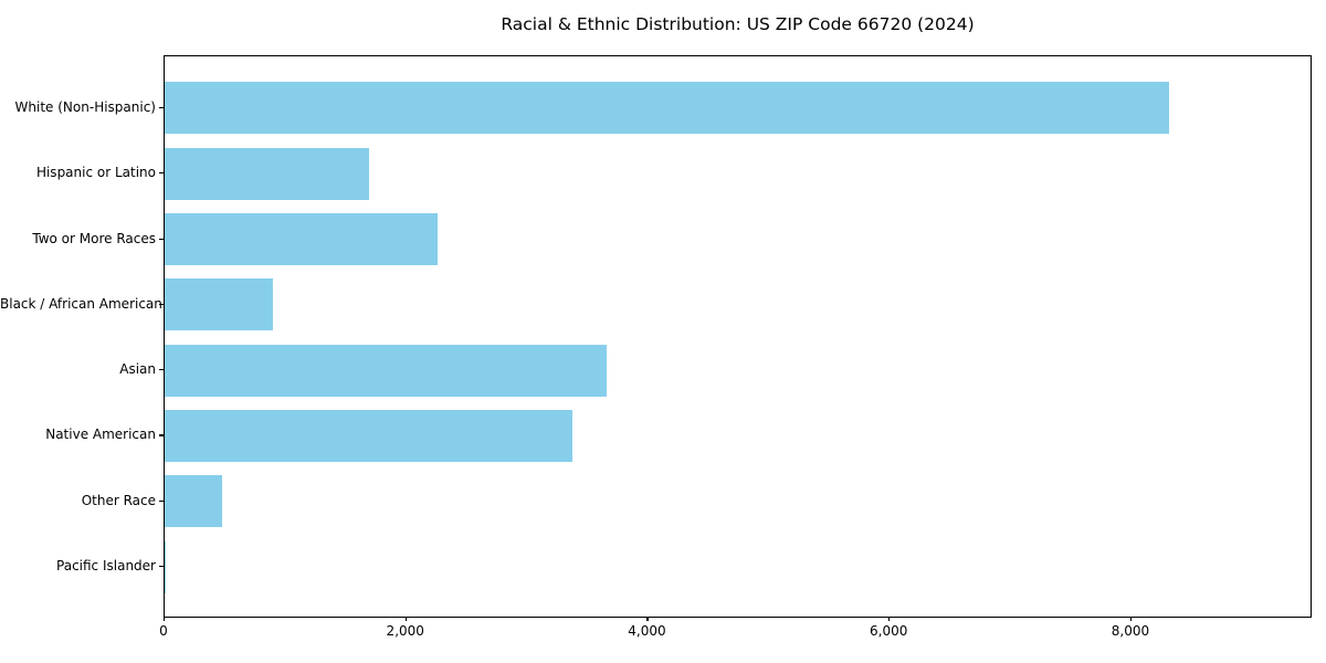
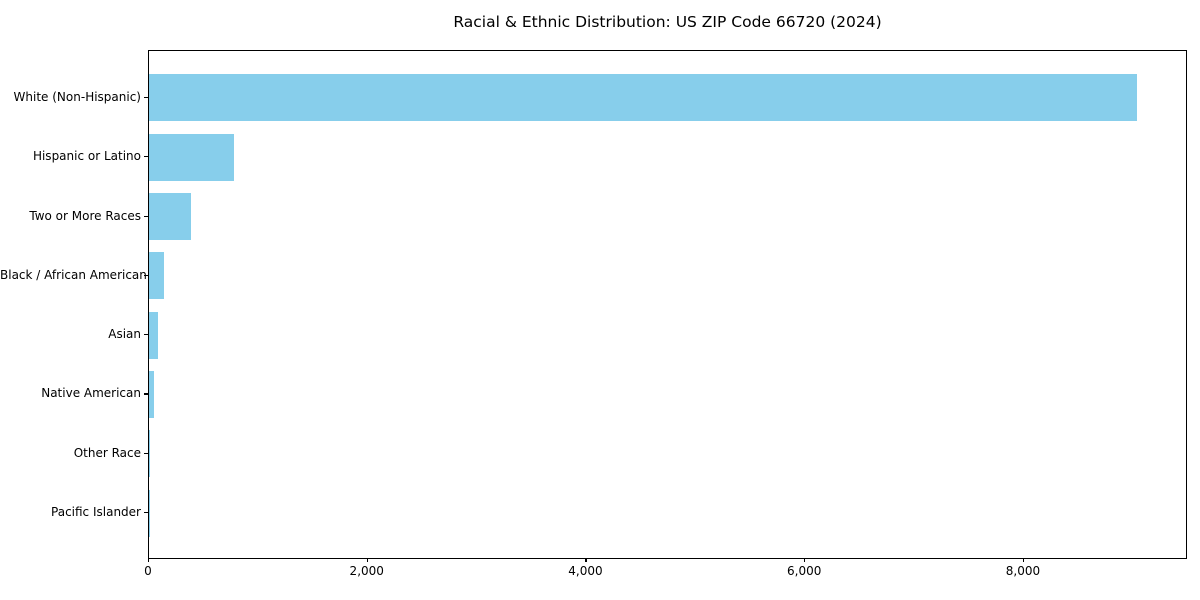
White (Non-Hispanic): 8310 -> 9030
Hispanic or Latino: 1690 -> 780
Two or More Races: 2260 -> 380
Black / African American: 900 -> 140
Asian: 3660 -> 80
Native American: 3370 -> 40
Other Race: 480 -> 10
